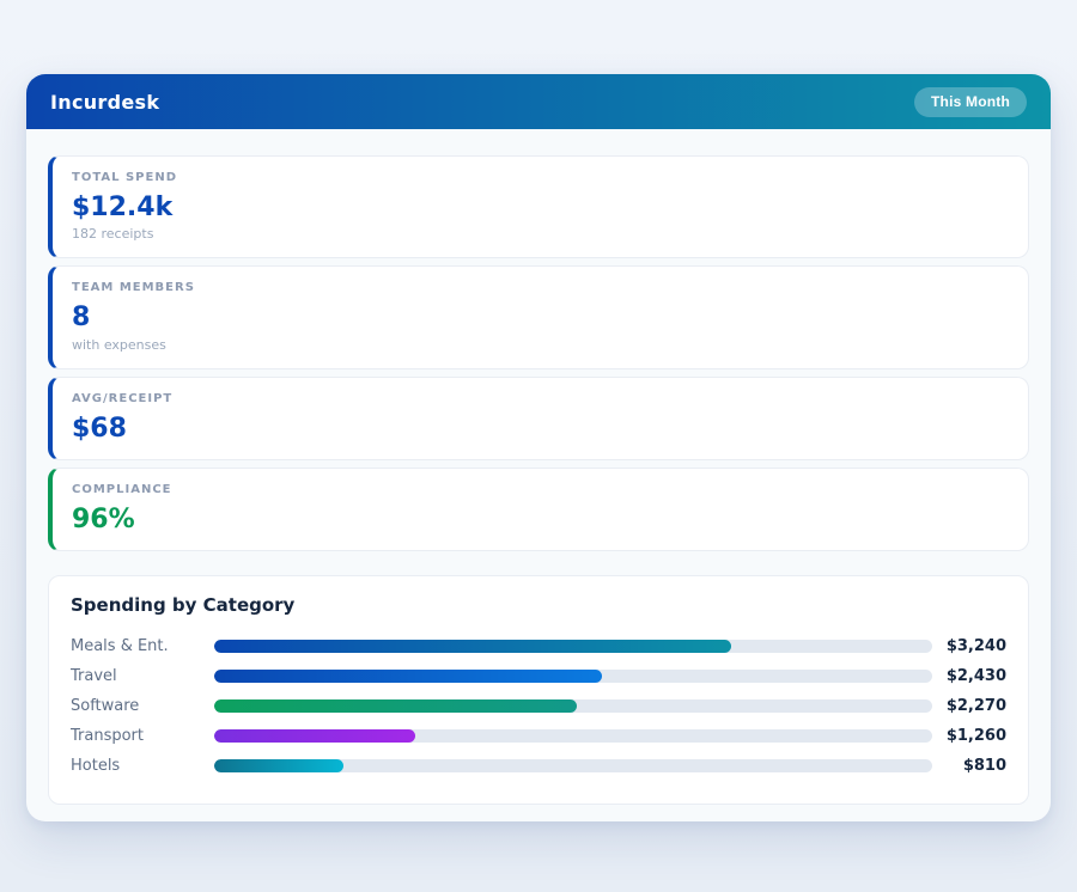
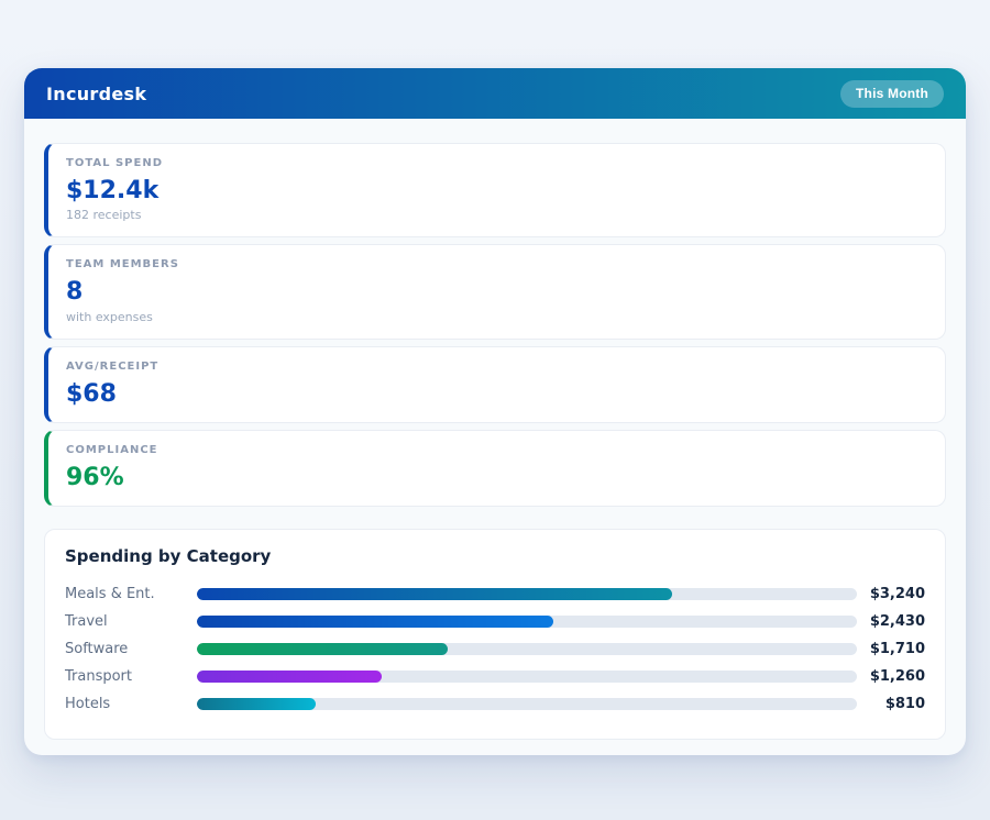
Software: $2,270 -> $1,710
